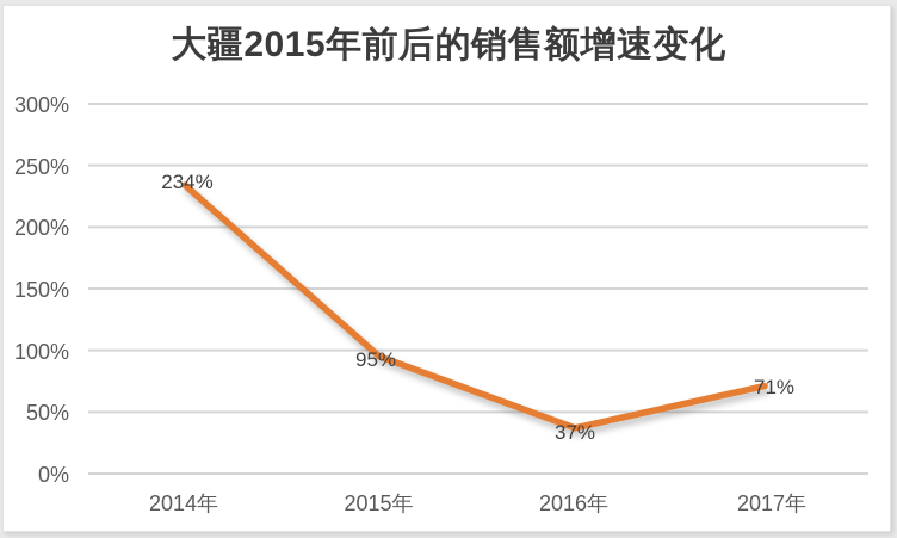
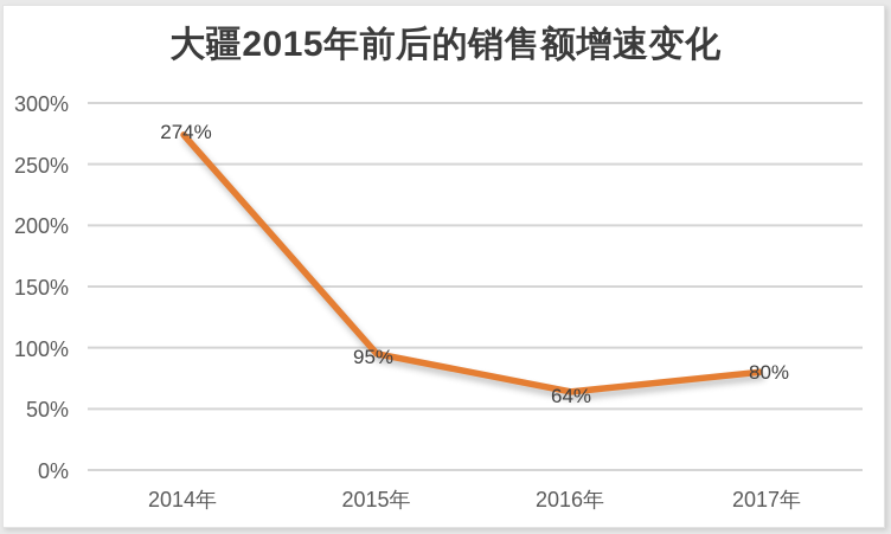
2014年: 234% -> 274%
2016年: 37% -> 64%
2017年: 71% -> 80%
